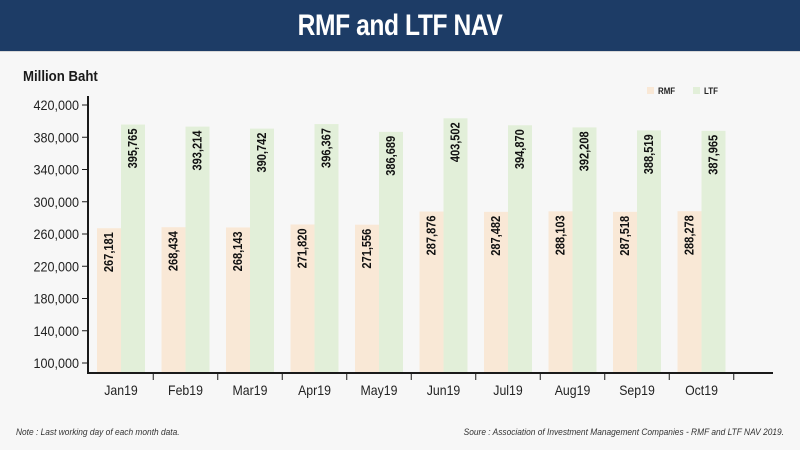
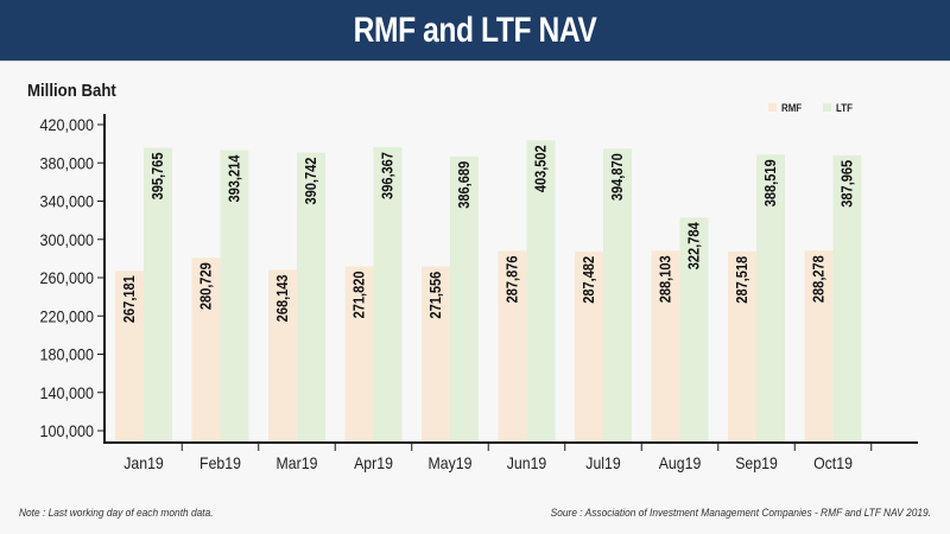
RMF/Feb19: 268,434 -> 280,729
LTF/Aug19: 392,208 -> 322,784
